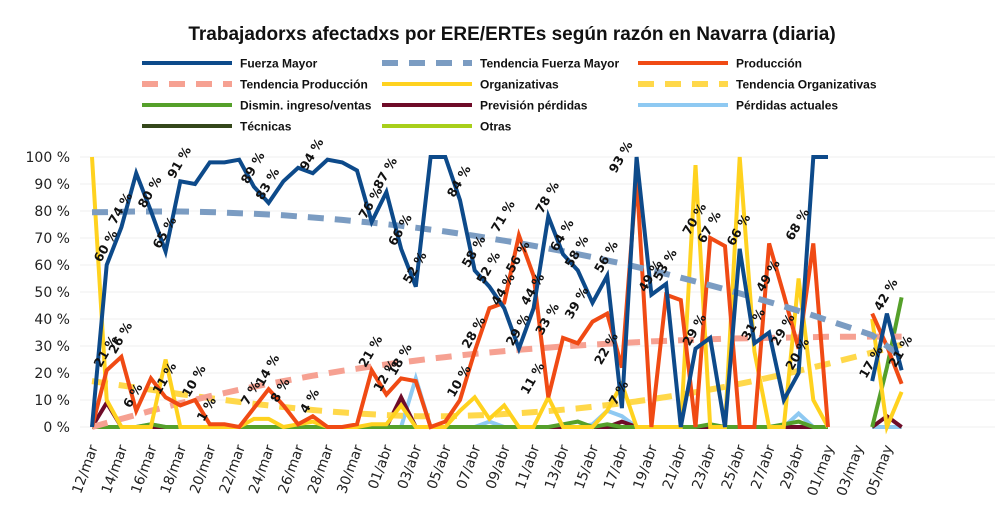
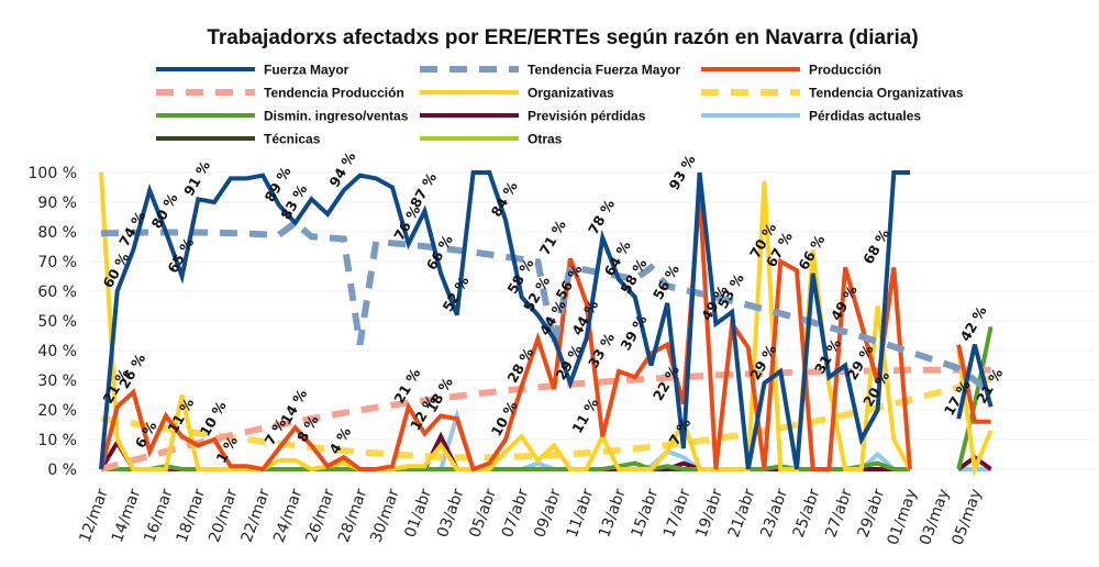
Tendencia Fuerza Mayor/24/mar: 79% -> 83%
Fuerza Mayor/26/mar: 96% -> 86%
Tendencia Fuerza Mayor/28/mar: 77% -> 42%
Tendencia Fuerza Mayor/09/abr: 69% -> 42%
Producción/09/abr: 46% -> 27%
Fuerza Mayor/15/abr: 46% -> 35%
Tendencia Fuerza Mayor/15/abr: 63% -> 68%
Producción/21/abr: 47% -> 41%
Organizativas/25/abr: 100% -> 74%
Producción/05/may: 30% -> 16%
